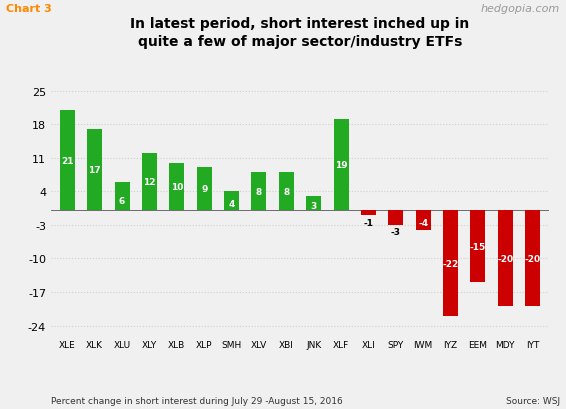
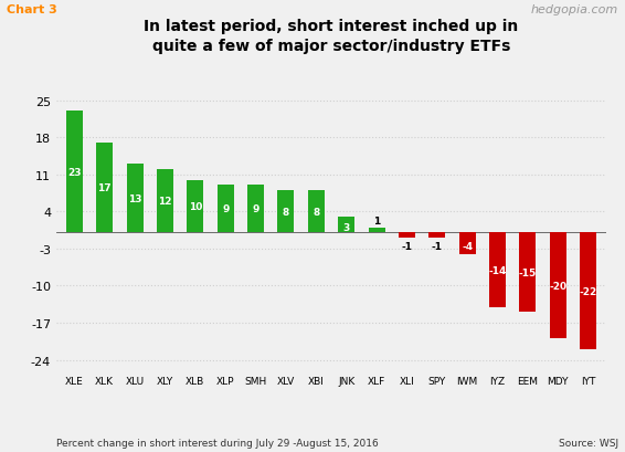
XLE: 21 -> 23
XLU: 6 -> 13
SMH: 4 -> 9
XLF: 19 -> 1
SPY: -3 -> -1
IYZ: -22 -> -14
IYT: -20 -> -22
